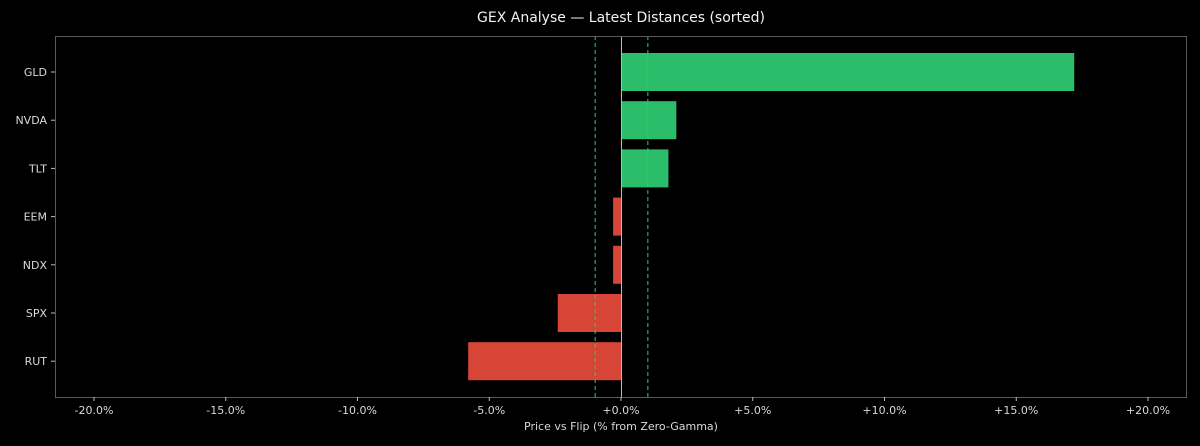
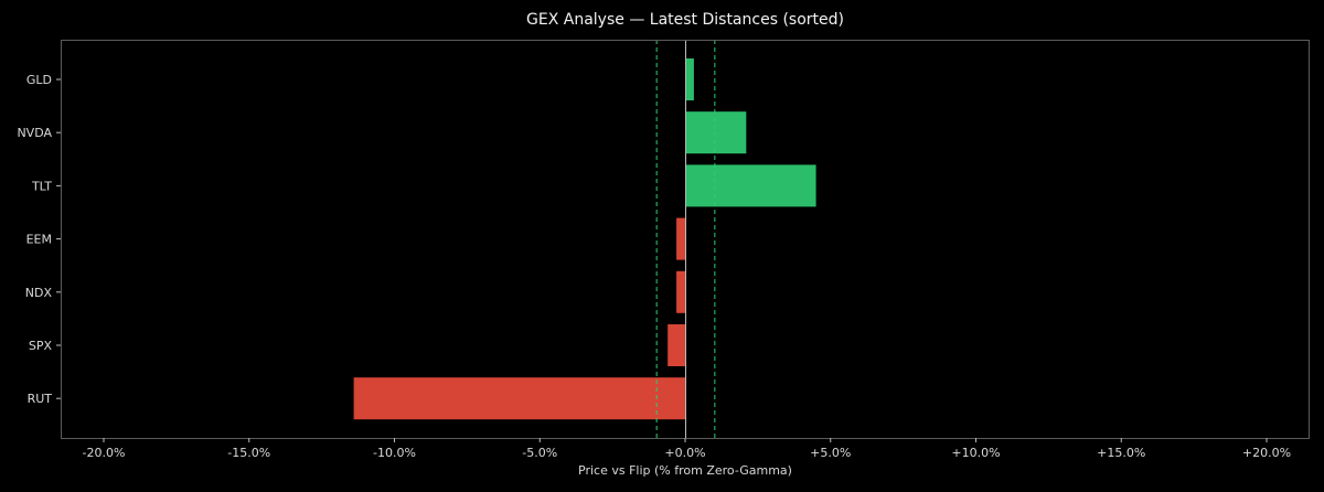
GLD: 17.2% -> 0.3%
TLT: 1.8% -> 4.5%
SPX: -2.4% -> -0.6%
RUT: -5.8% -> -11.4%
